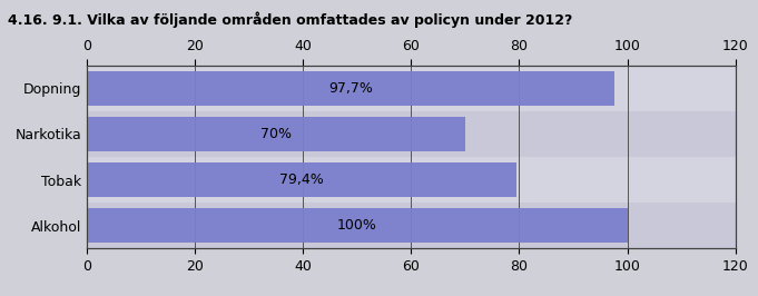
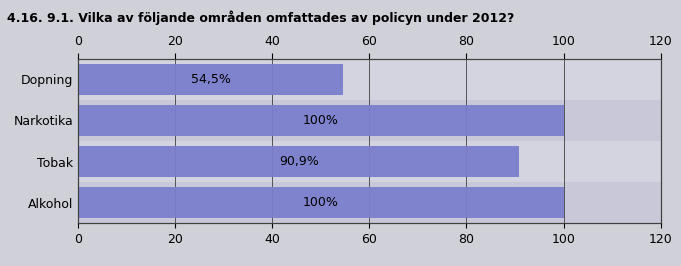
Dopning: 97,7% -> 54,5%
Narkotika: 70% -> 100%
Tobak: 79,4% -> 90,9%
